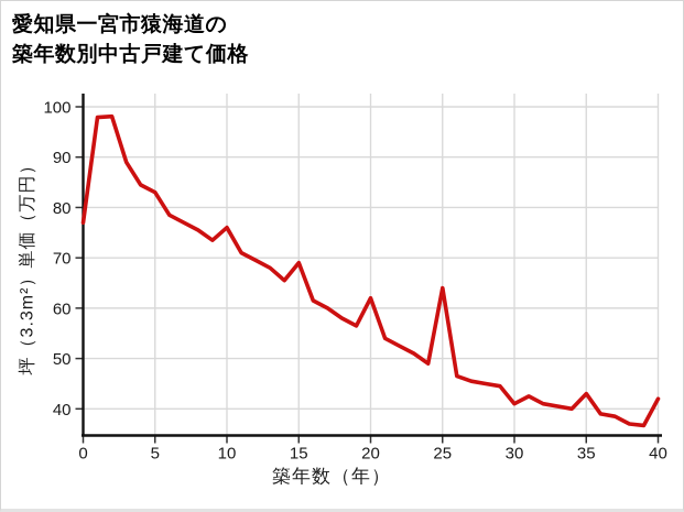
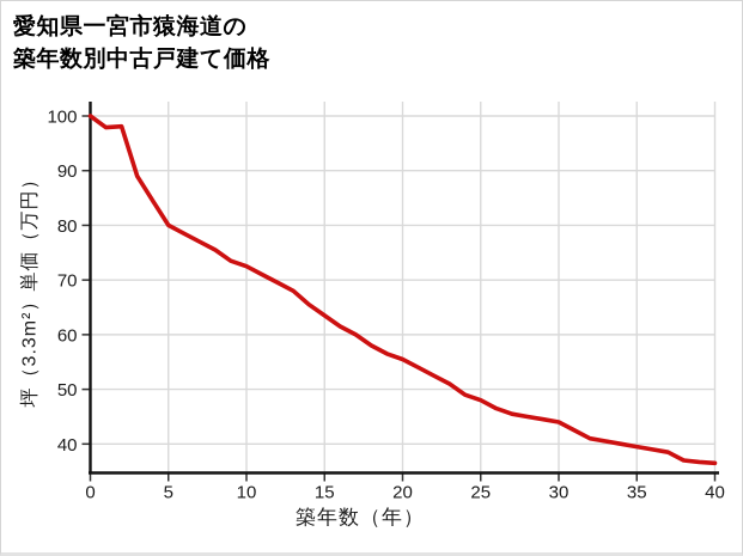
0: 77 -> 100
5: 83 -> 80
10: 76 -> 72
15: 69 -> 64
20: 62 -> 56
25: 64 -> 48
30: 41 -> 44
35: 43 -> 40
40: 42 -> 36
